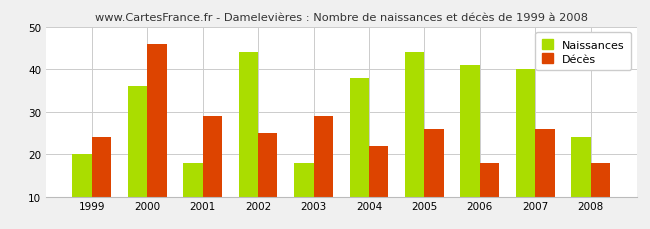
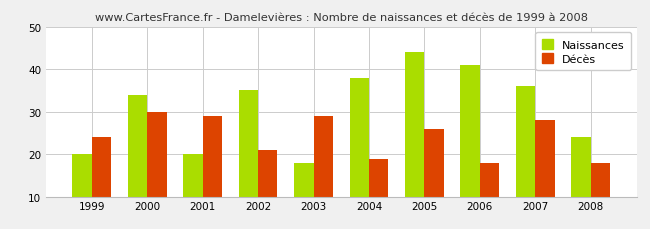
Naissances/2000: 36 -> 34
Décès/2000: 46 -> 30
Naissances/2001: 18 -> 20
Naissances/2002: 44 -> 35
Décès/2002: 25 -> 21
Décès/2004: 22 -> 19
Naissances/2007: 40 -> 36
Décès/2007: 26 -> 28
